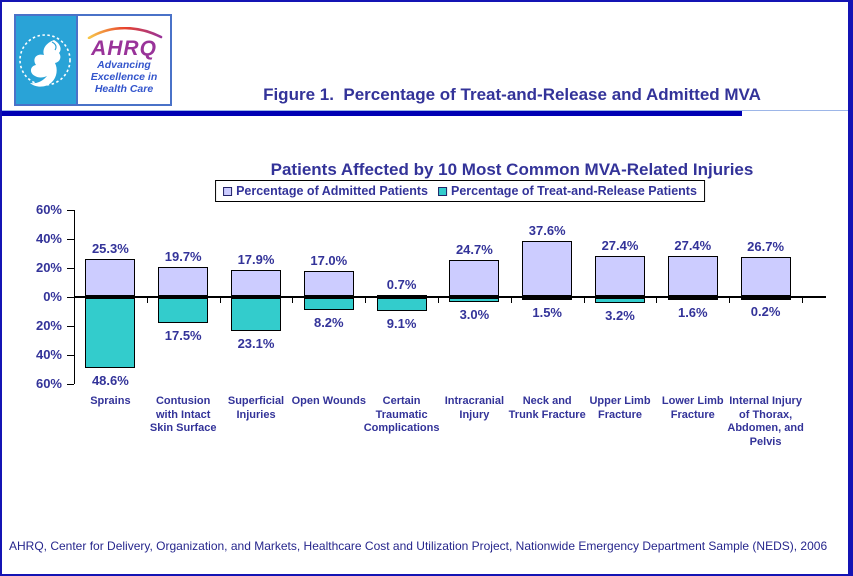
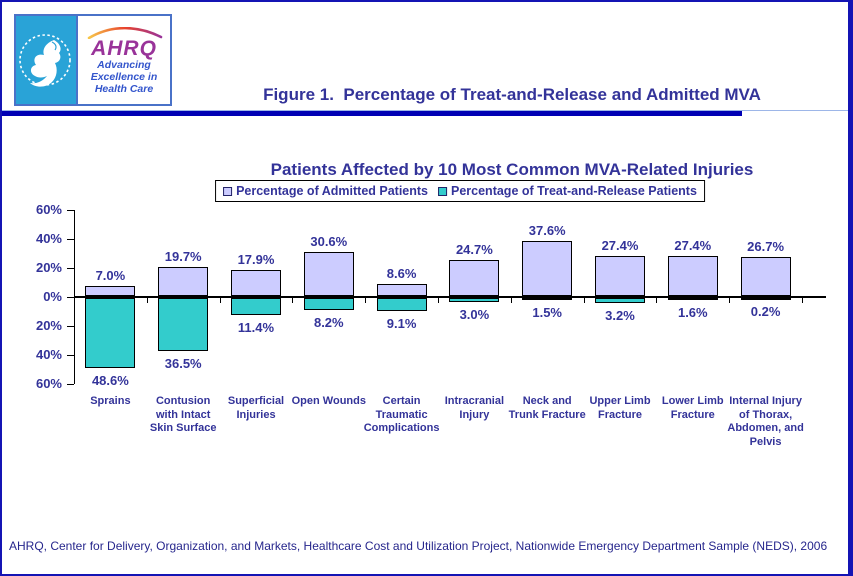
Percentage of Admitted Patients/Sprains: 25.3% -> 7.0%
Percentage of Treat-and-Release Patients/Contusion with Intact Skin Surface: 17.5% -> 36.5%
Percentage of Treat-and-Release Patients/Superficial Injuries: 23.1% -> 11.4%
Percentage of Admitted Patients/Open Wounds: 17.0% -> 30.6%
Percentage of Admitted Patients/Certain Traumatic Complications: 0.7% -> 8.6%
